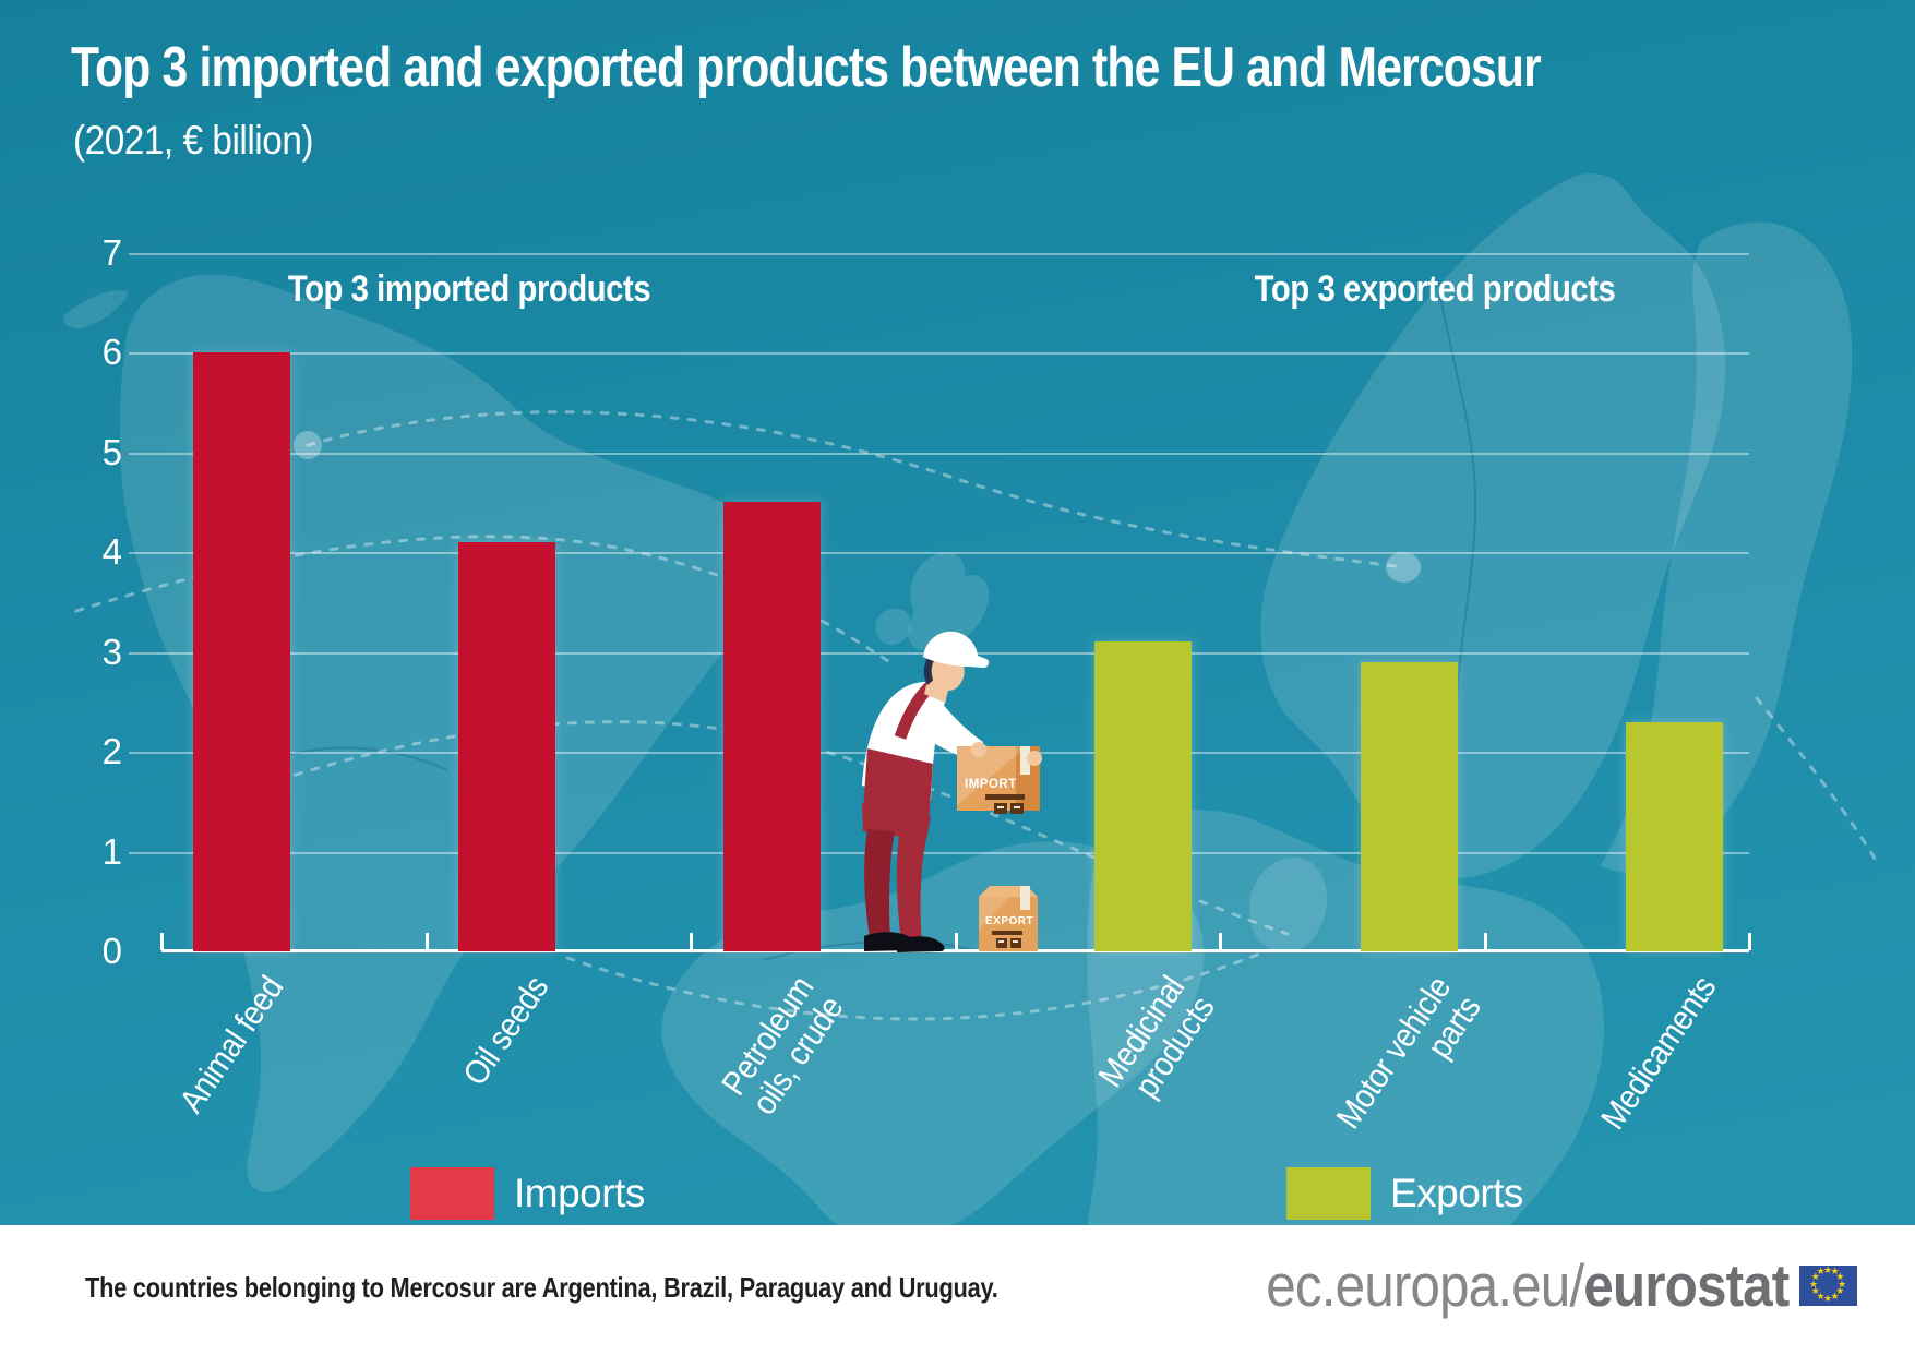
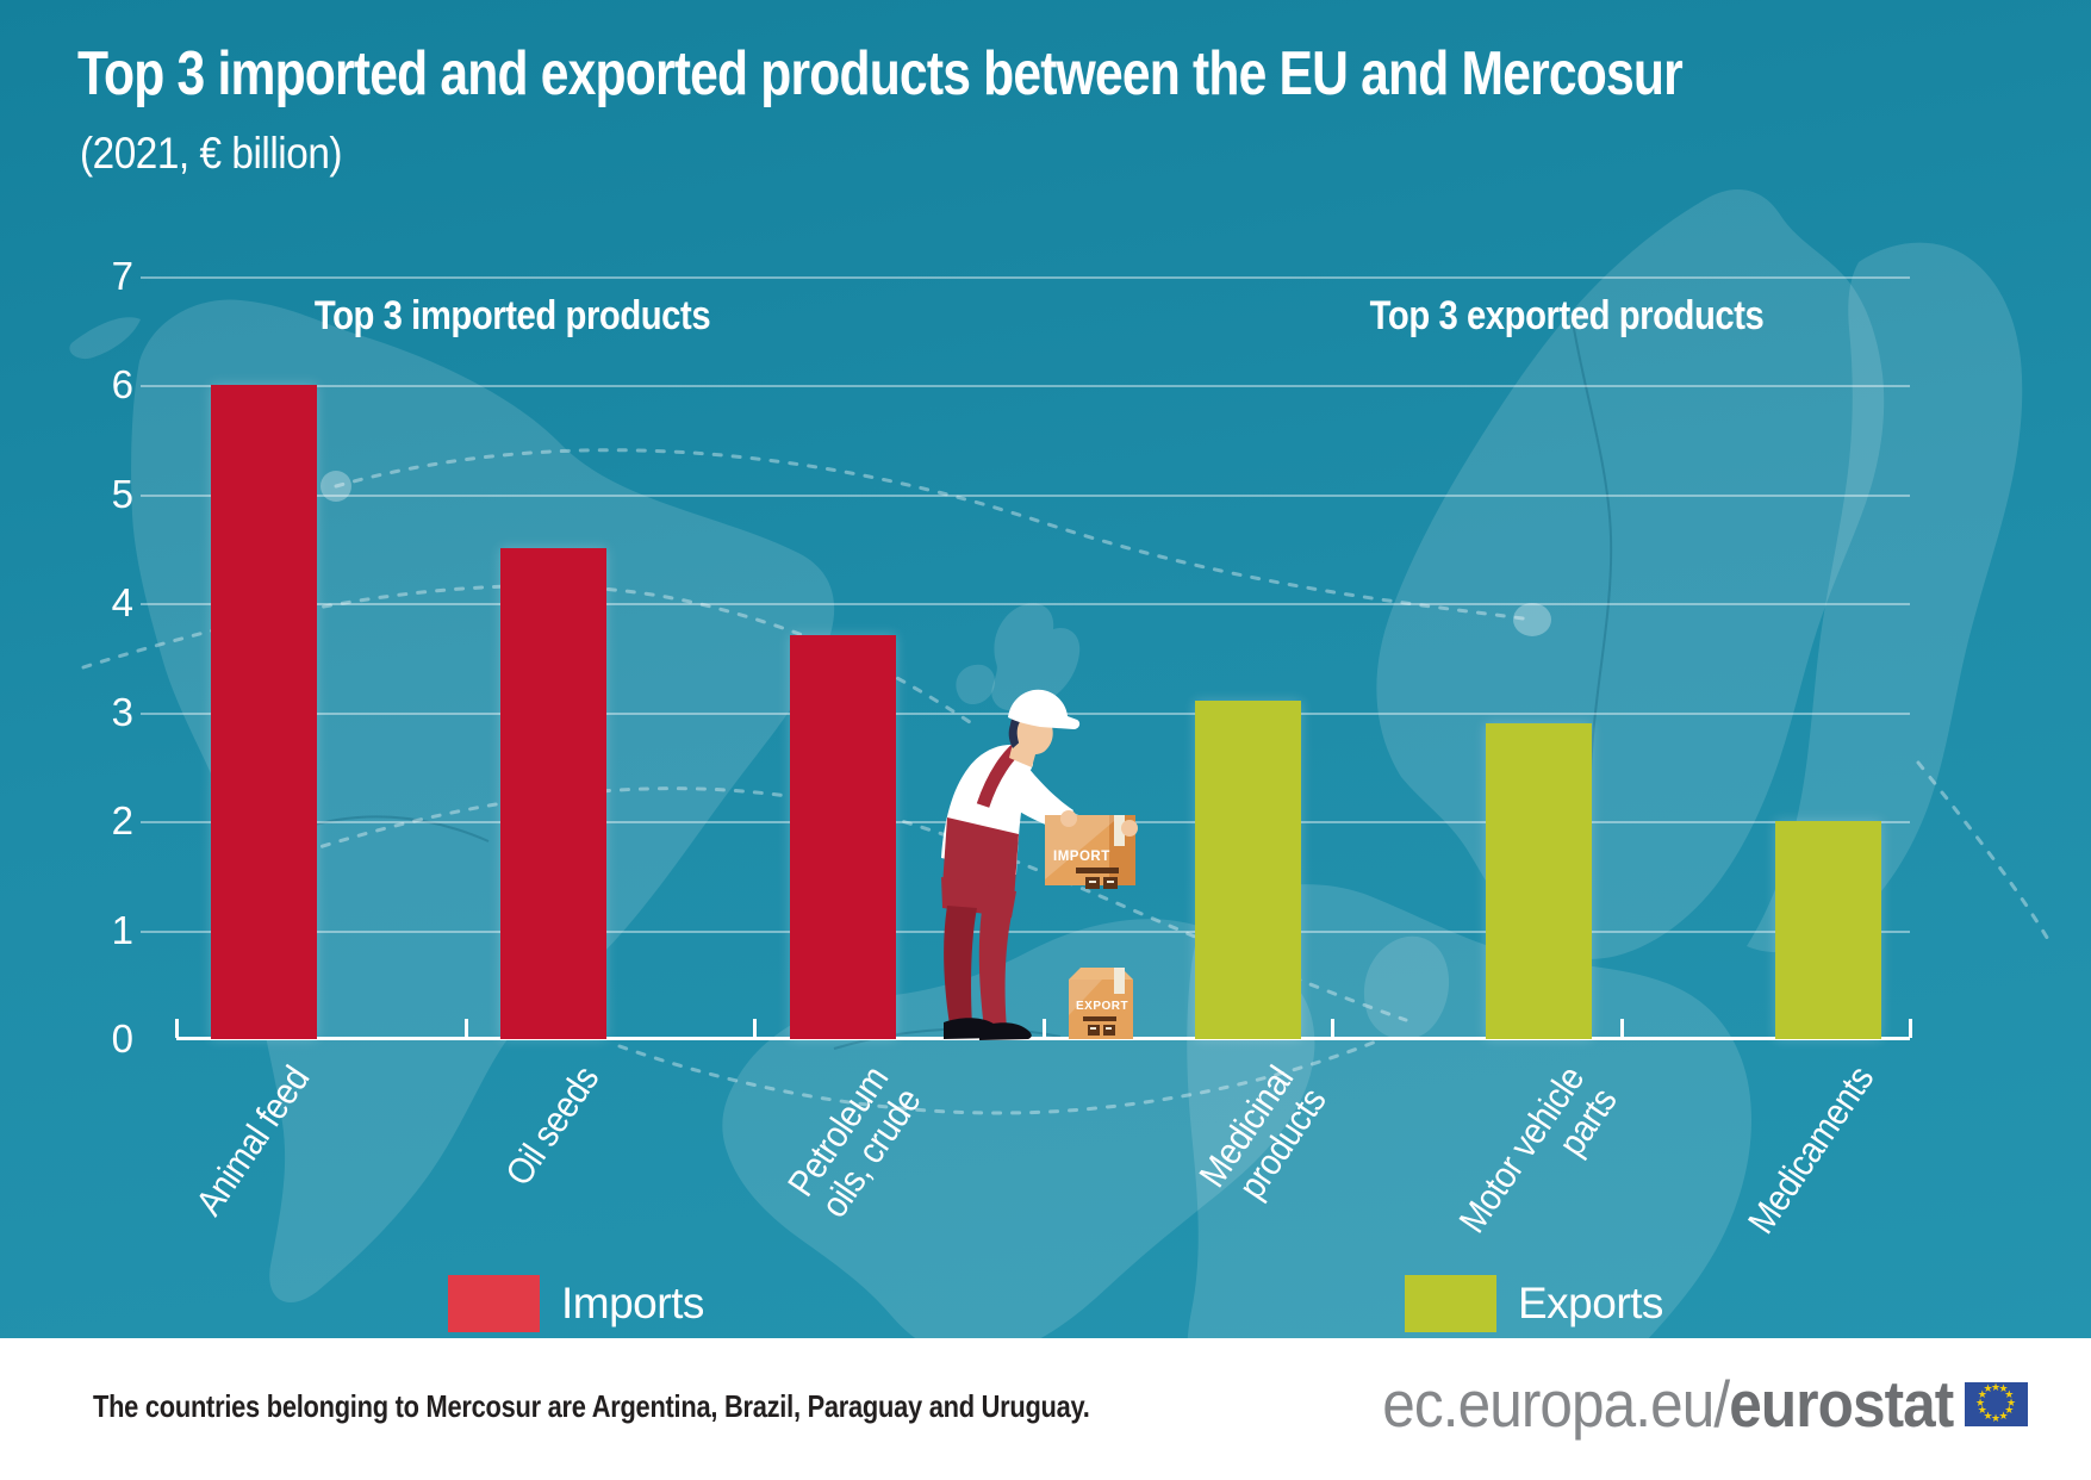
Imports/Oil seeds: 4.1 -> 4.5
Imports/Petroleum oils, crude: 4.5 -> 3.7
Exports/Medicaments: 2.3 -> 2.0
